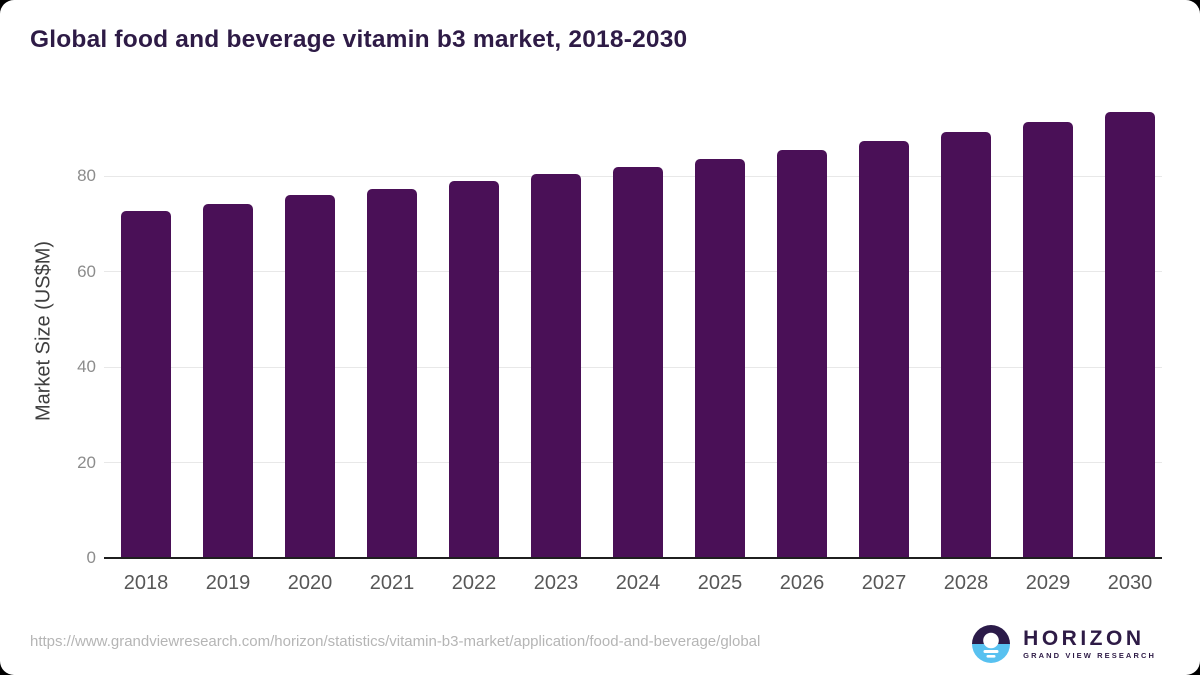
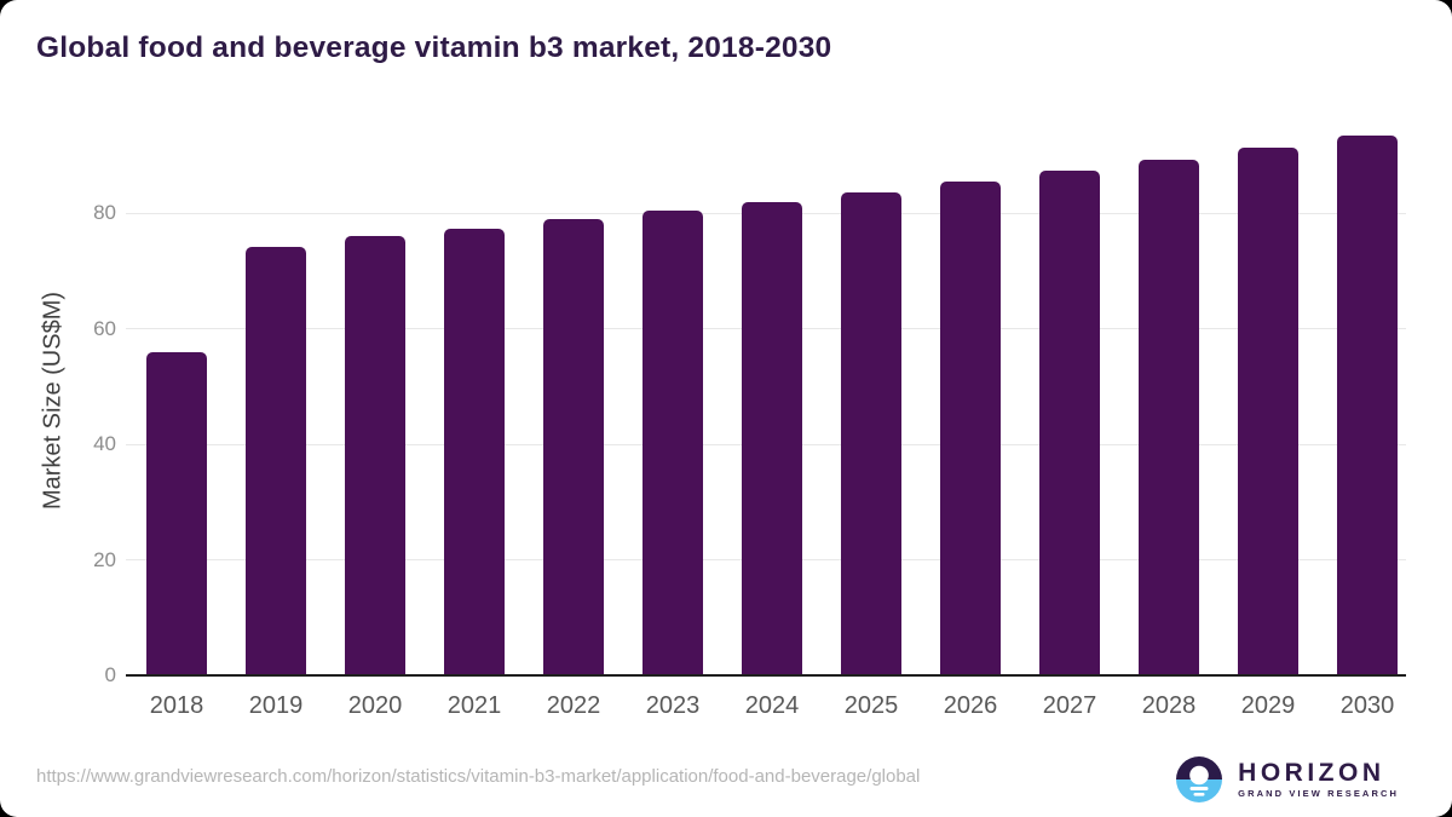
2018: 73 -> 56
